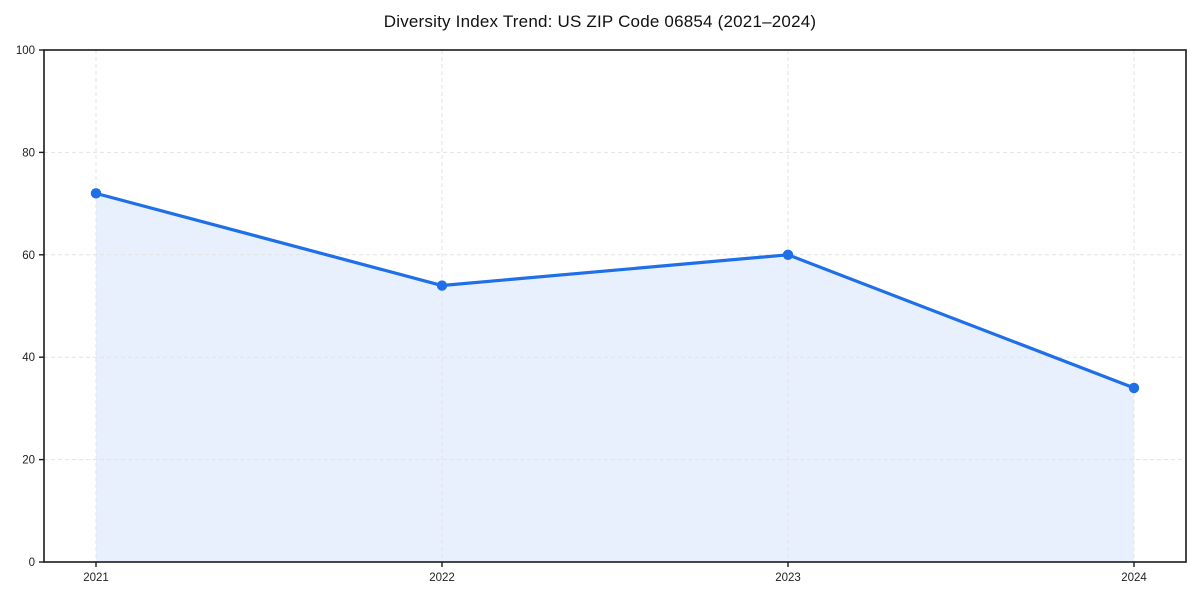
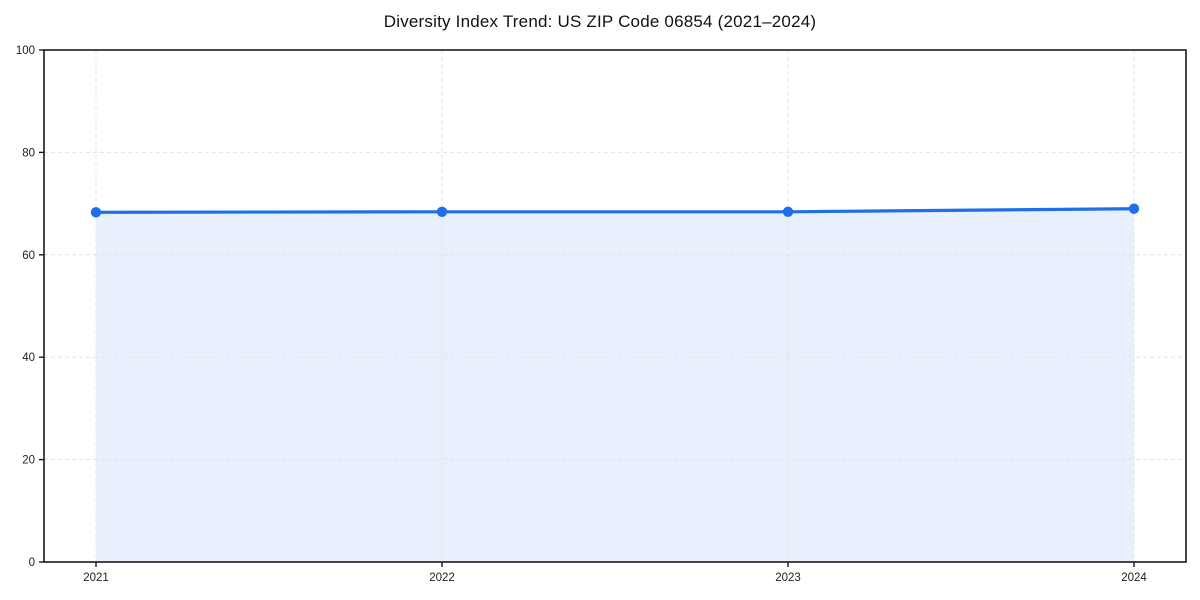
2021: 72 -> 68
2022: 54 -> 68
2023: 60 -> 68
2024: 34 -> 69
